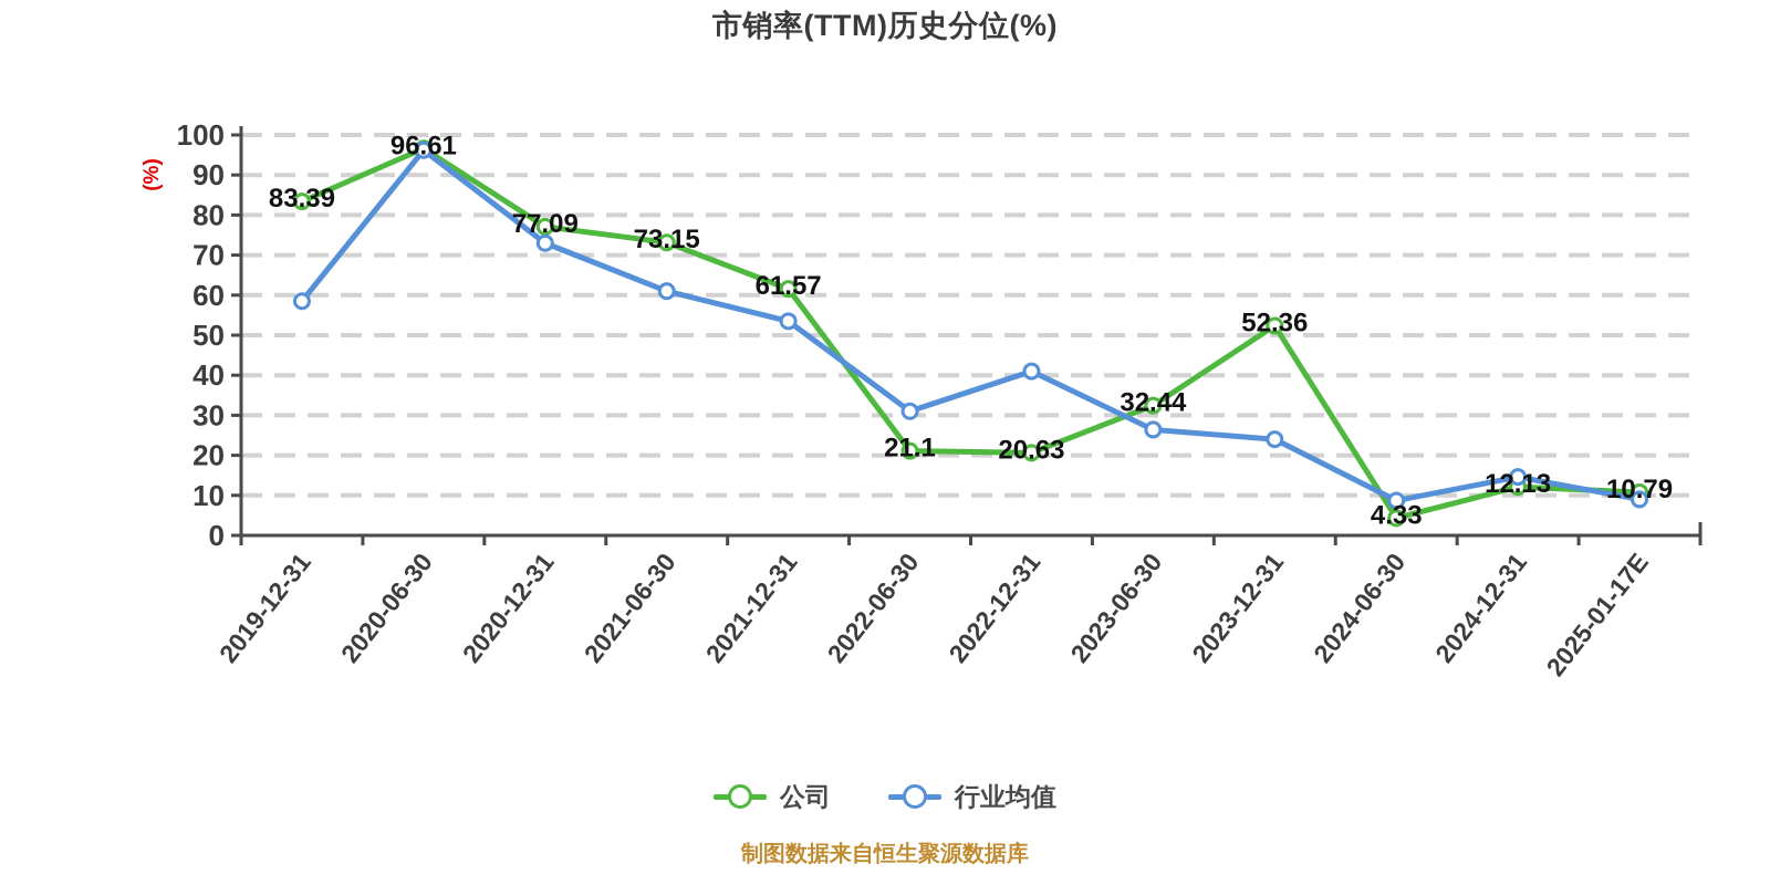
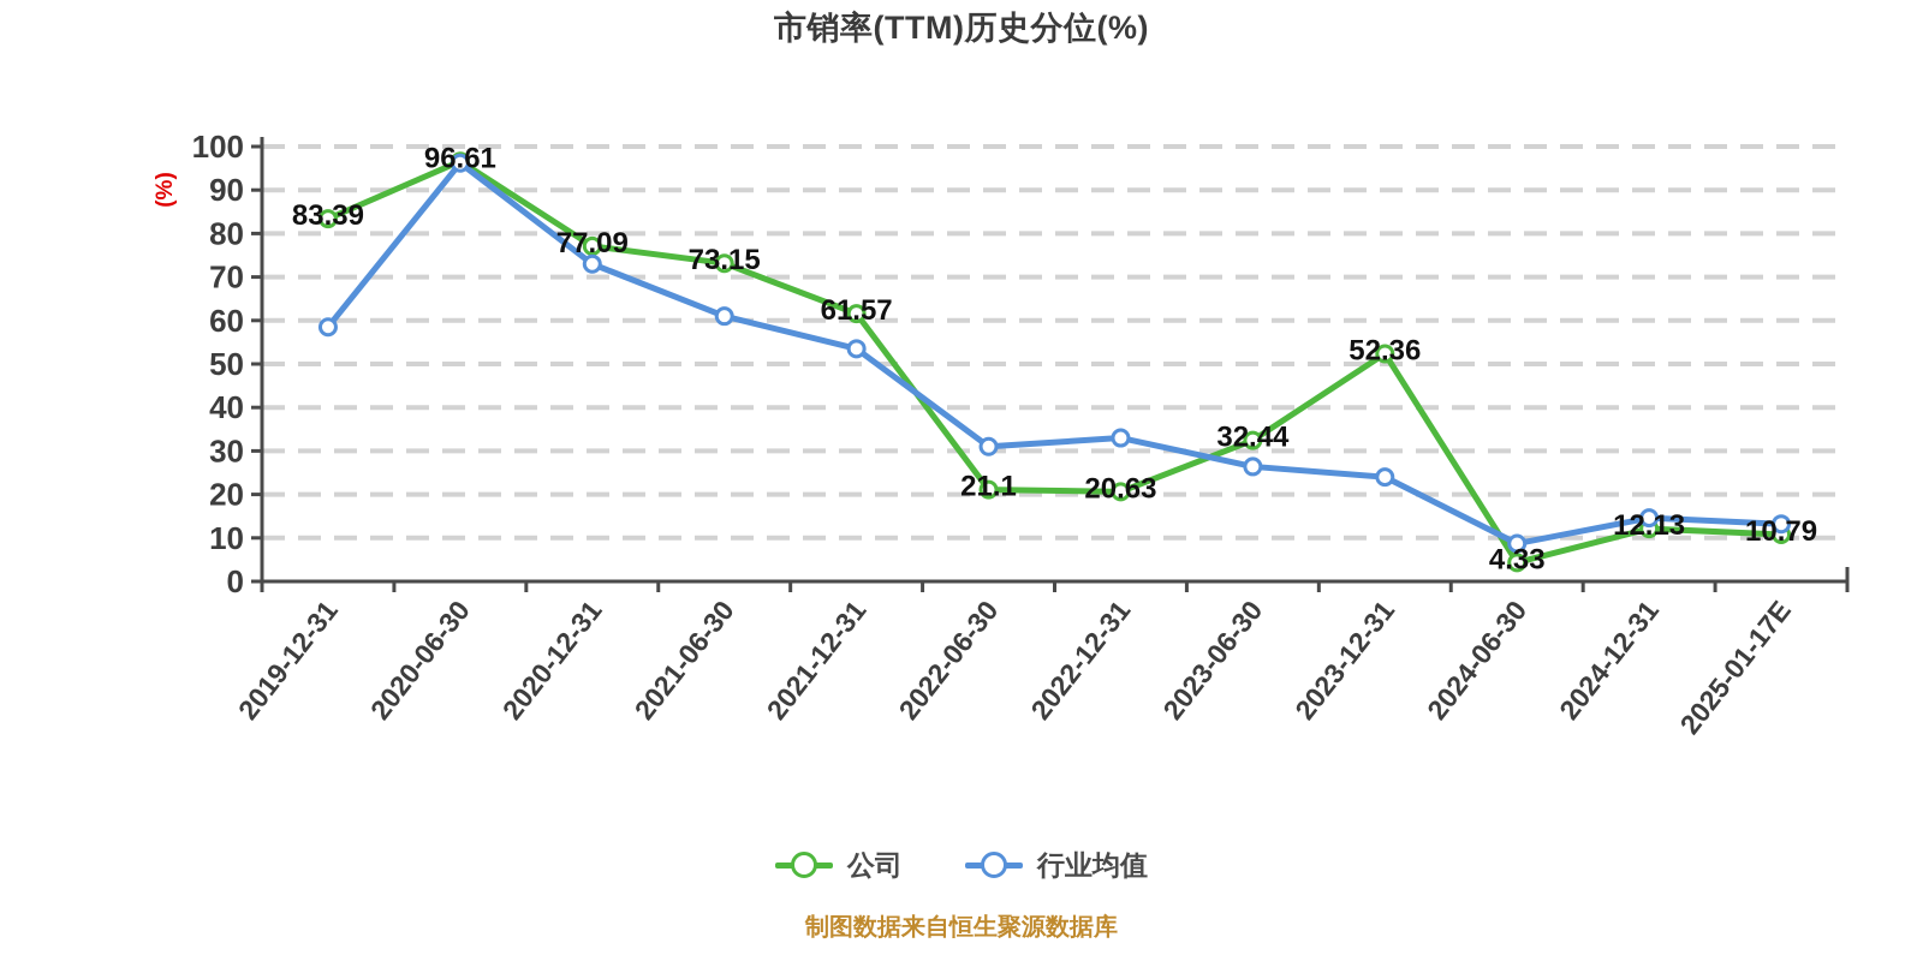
行业均值/2022-12-31: 41 -> 33
行业均值/2025-01-17E: 9 -> 13
